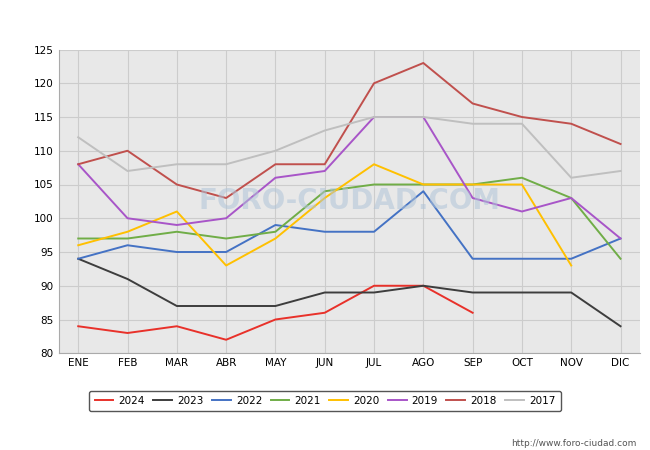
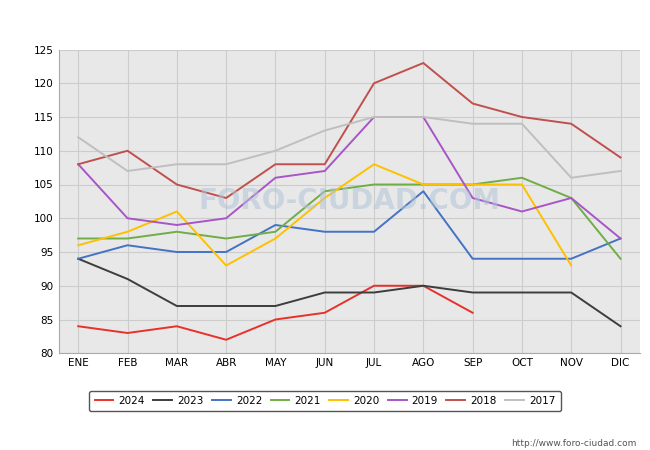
2018/DIC: 111 -> 109
